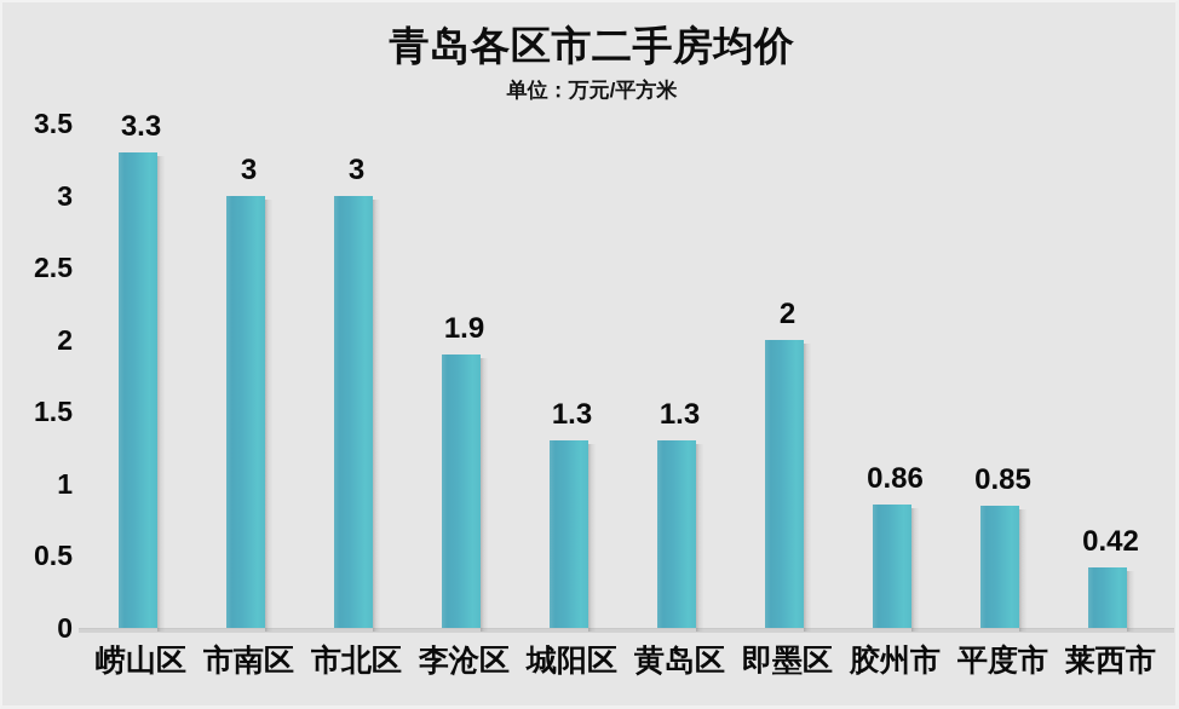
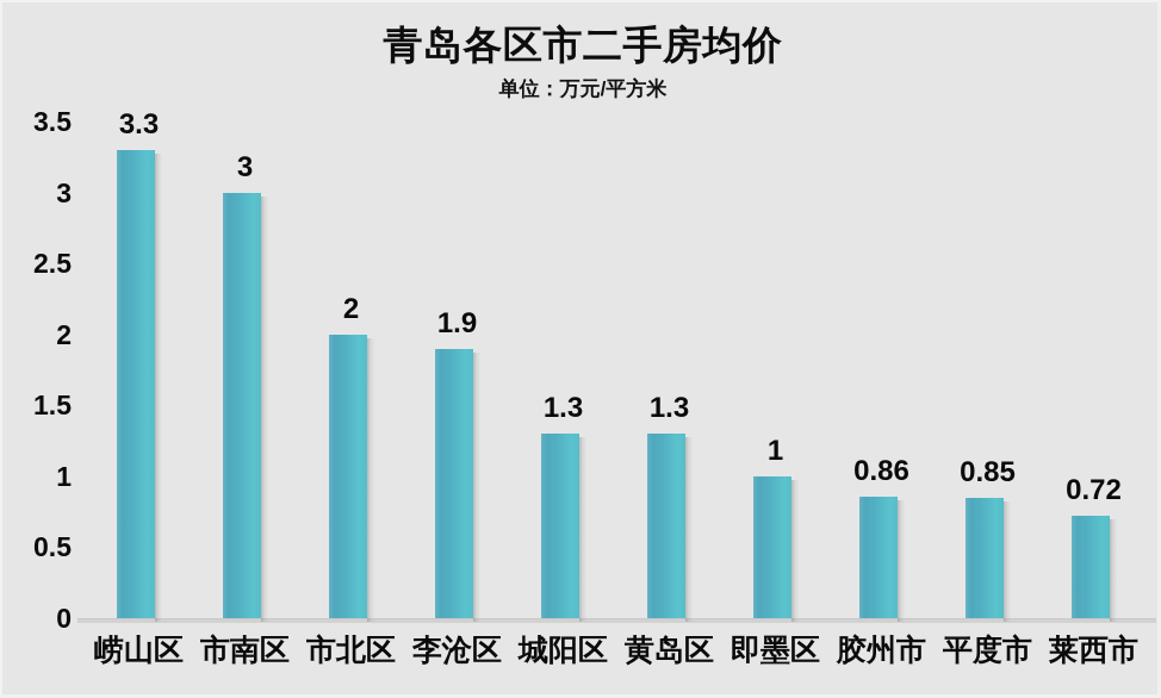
市北区: 3 -> 2
即墨区: 2 -> 1
莱西市: 0.42 -> 0.72
